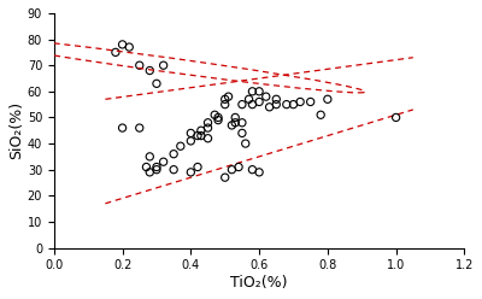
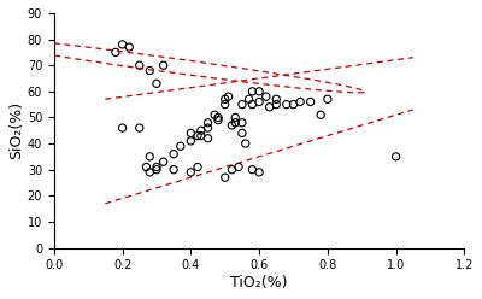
1.0: 50 -> 35
